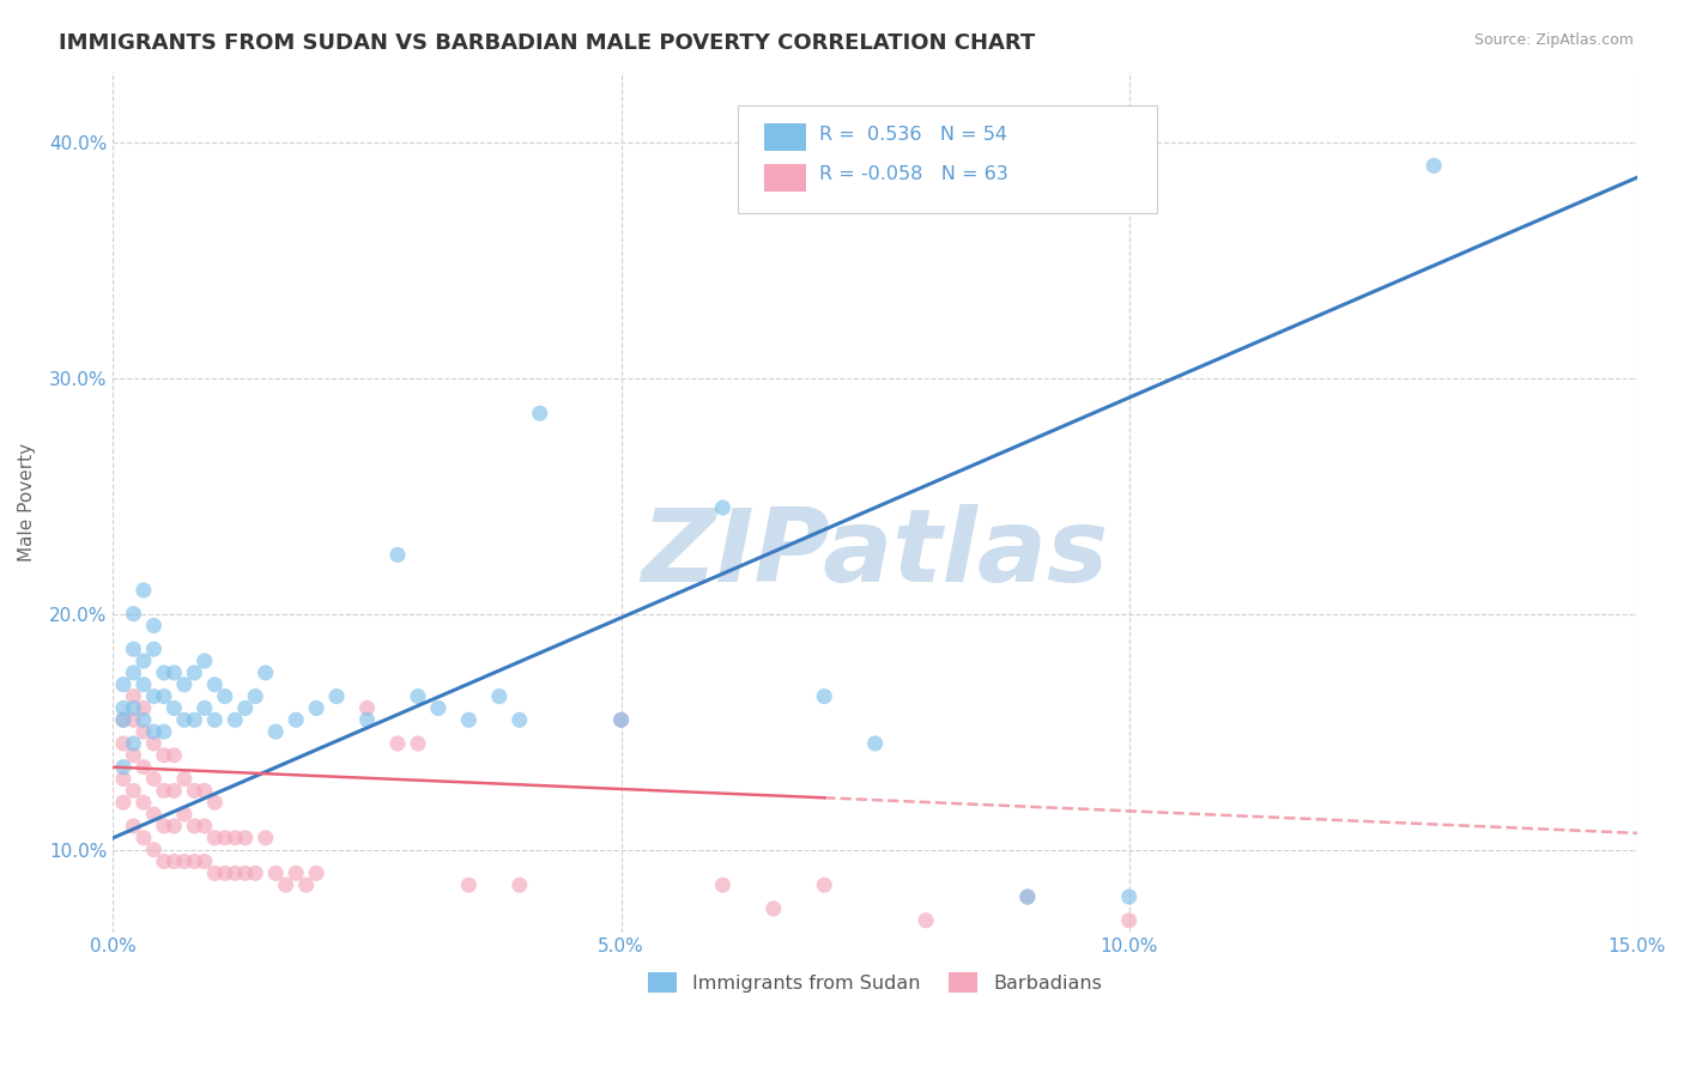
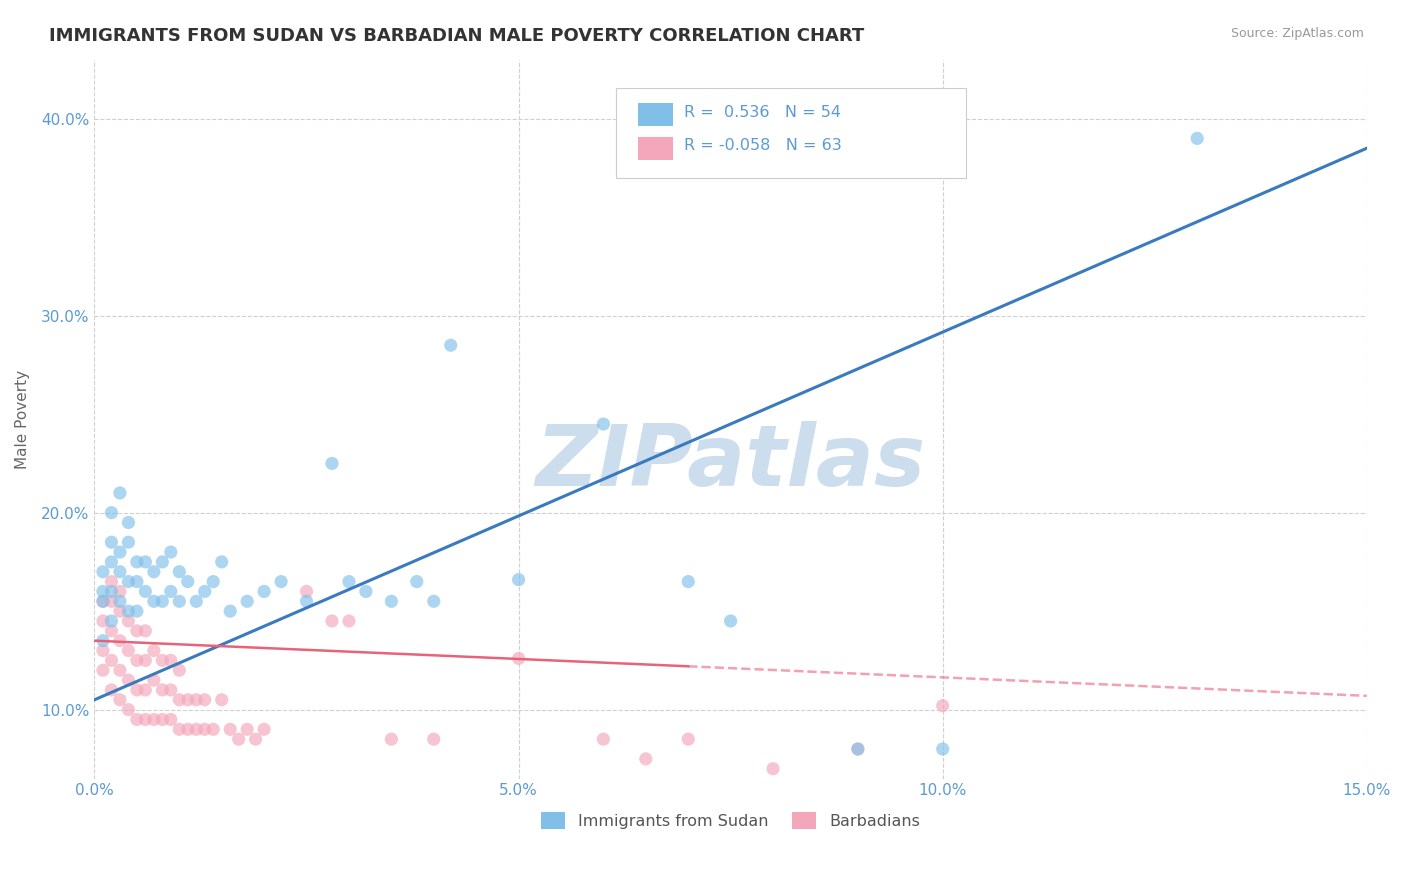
Immigrants from Sudan/5.0%: 15.5% -> 16.6%
Barbadians/5.0%: 15.5% -> 12.6%
Barbadians/10.0%: 7.0% -> 10.2%
